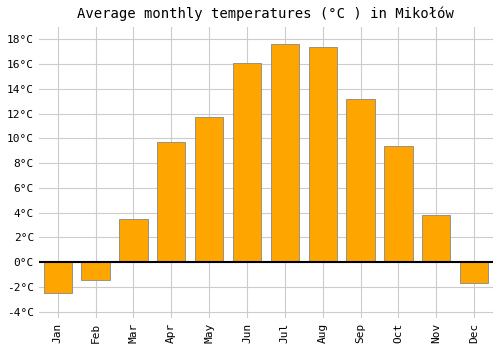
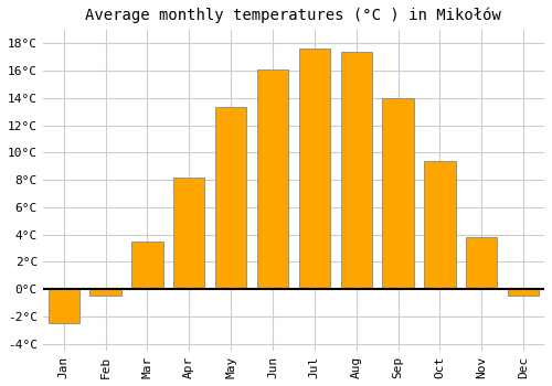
Feb: -1.4°C -> -0.5°C
Apr: 9.7°C -> 8.2°C
May: 11.7°C -> 13.3°C
Sep: 13.2°C -> 14.0°C
Dec: -1.7°C -> -0.5°C
